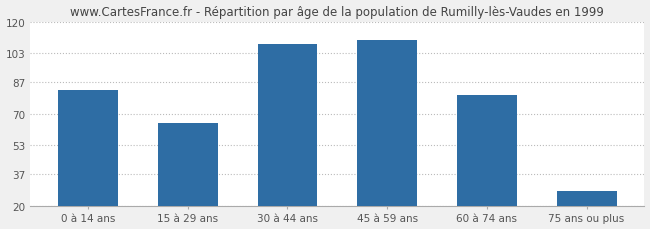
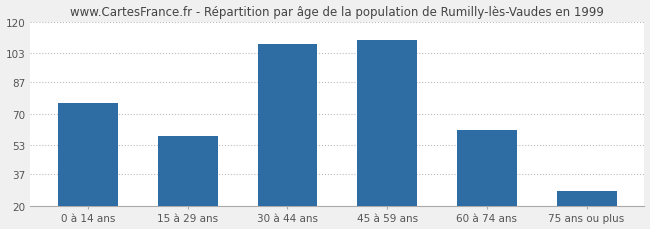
0 à 14 ans: 83 -> 76
15 à 29 ans: 65 -> 58
60 à 74 ans: 80 -> 61
